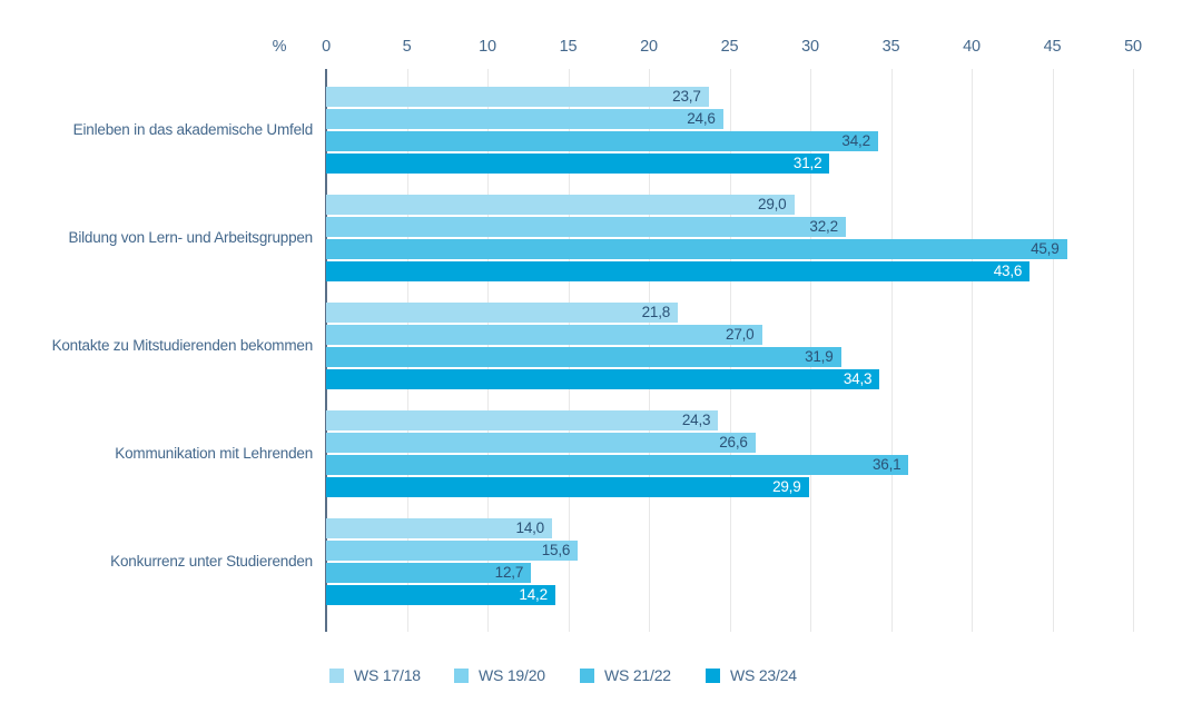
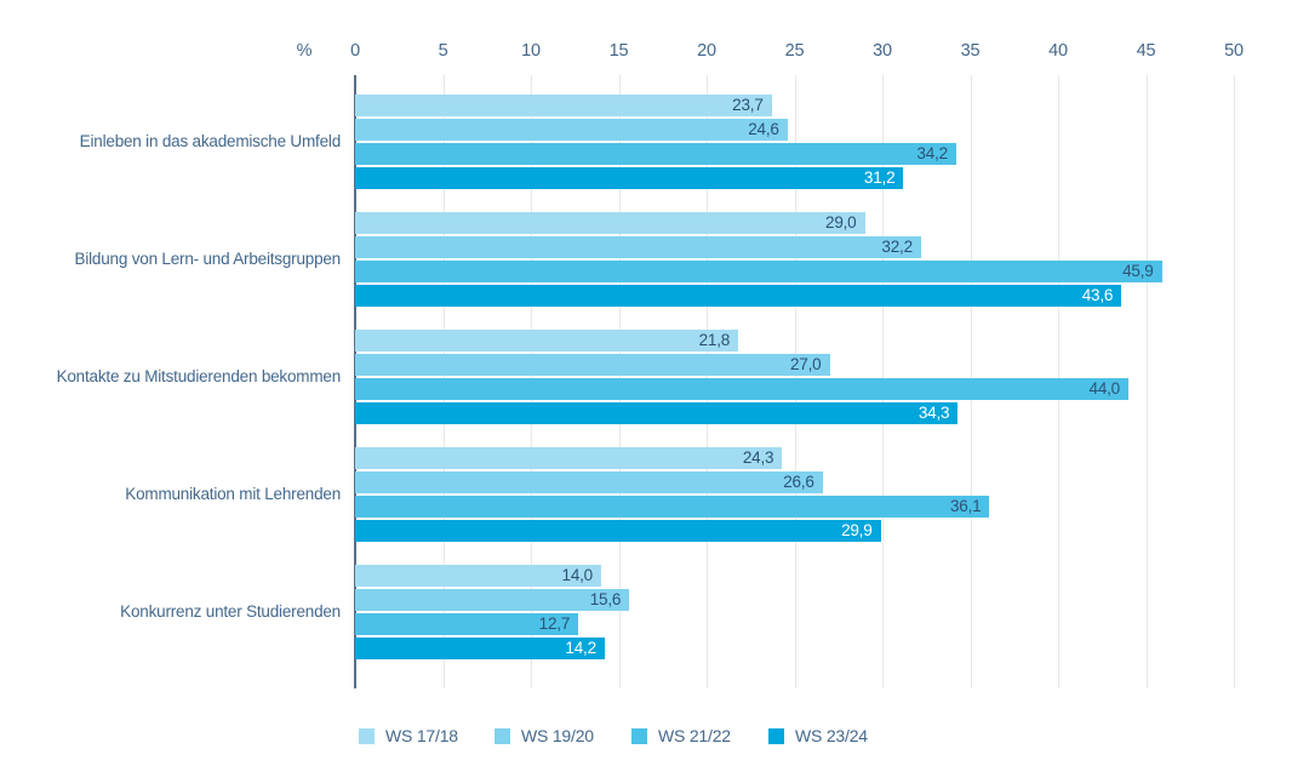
WS 21/22/Kontakte zu Mitstudierenden bekommen: 31,9 -> 44,0
